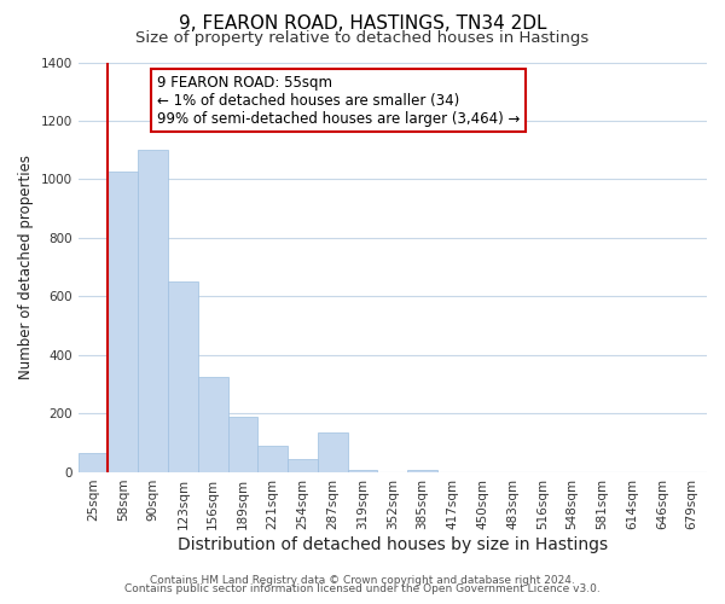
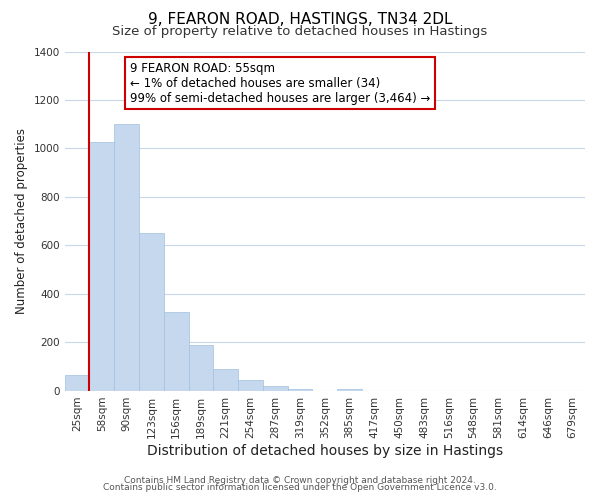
287sqm: 135 -> 22
